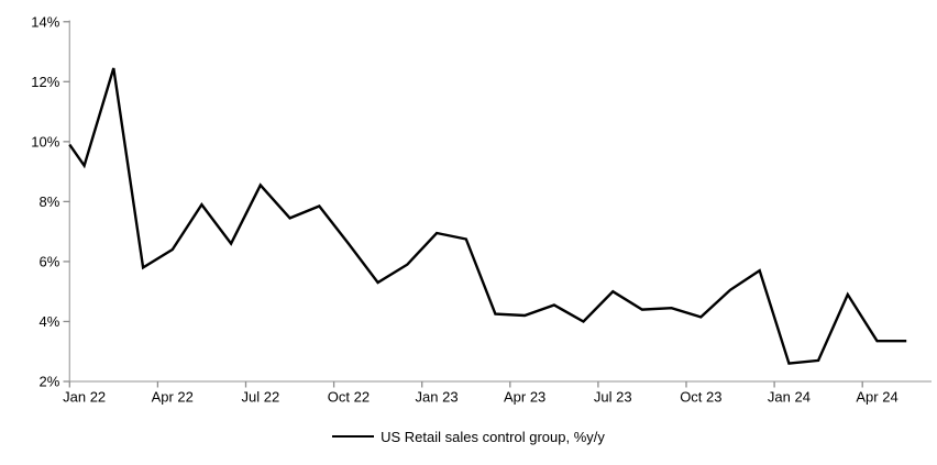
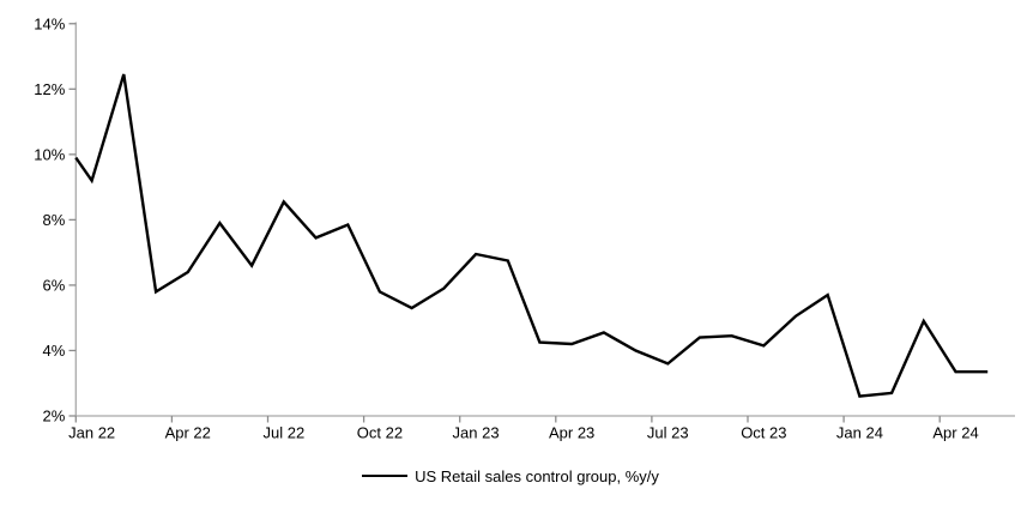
Oct 22: 6.6% -> 5.8%
Jul 23: 5.0% -> 3.6%
